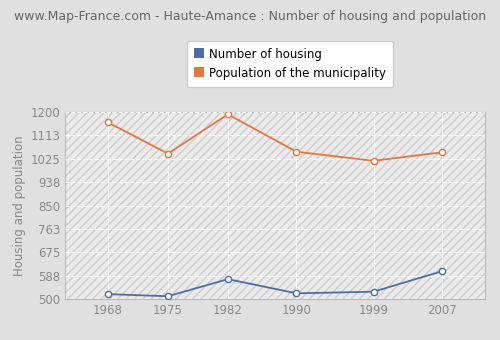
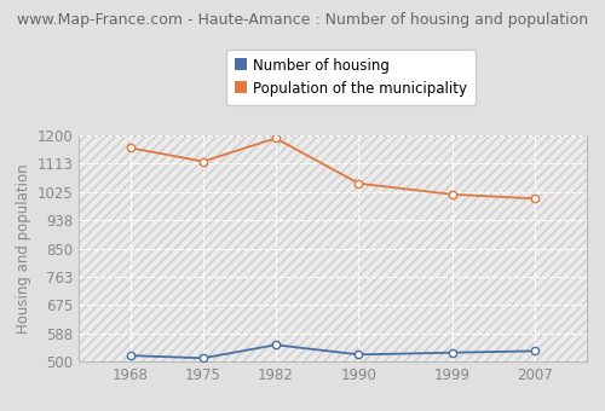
Population of the municipality/1975: 1045 -> 1120
Number of housing/1982: 575 -> 552
Number of housing/2007: 605 -> 533
Population of the municipality/2007: 1050 -> 1005
